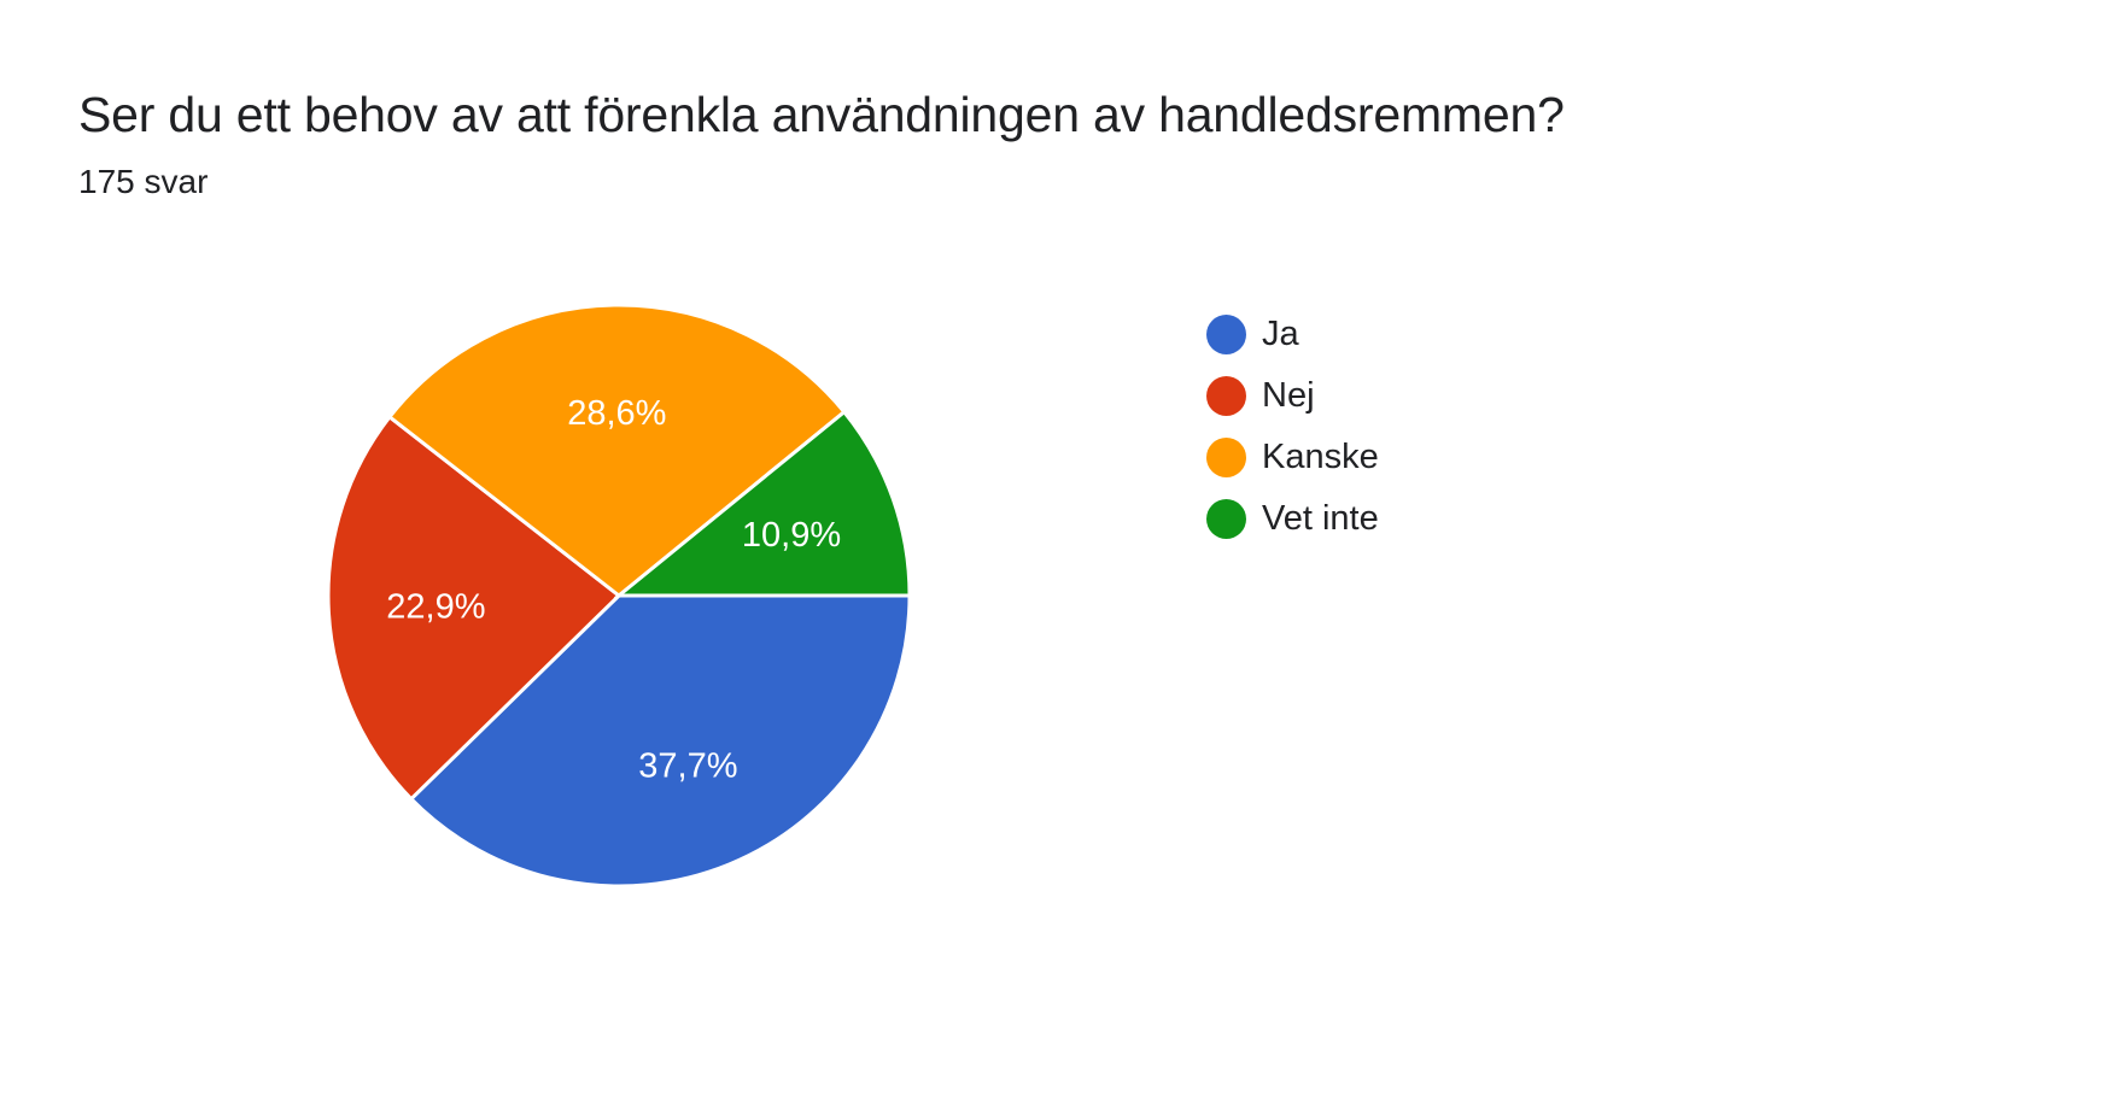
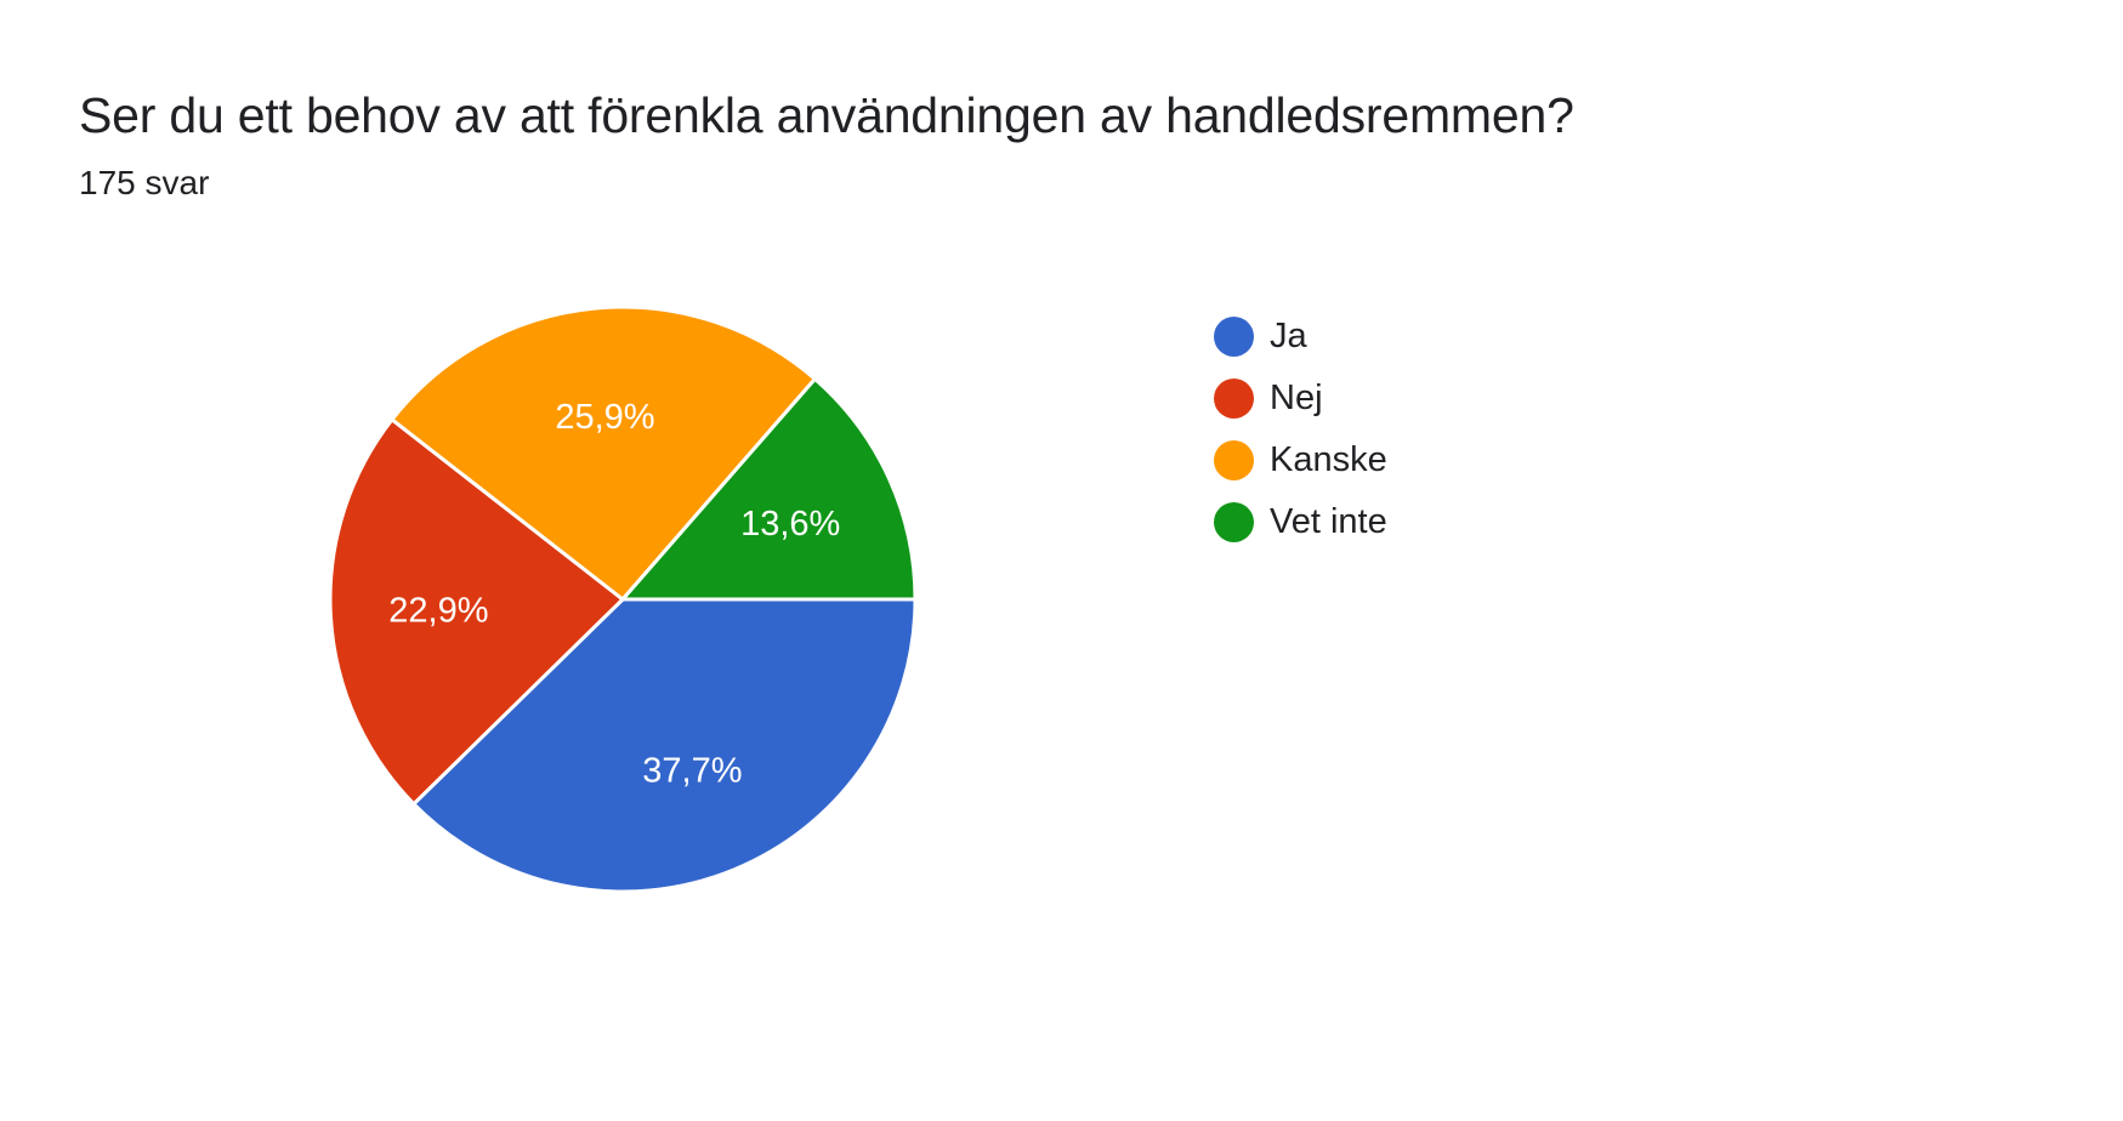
Kanske: 28,6% -> 25,9%
Vet inte: 10,9% -> 13,6%
